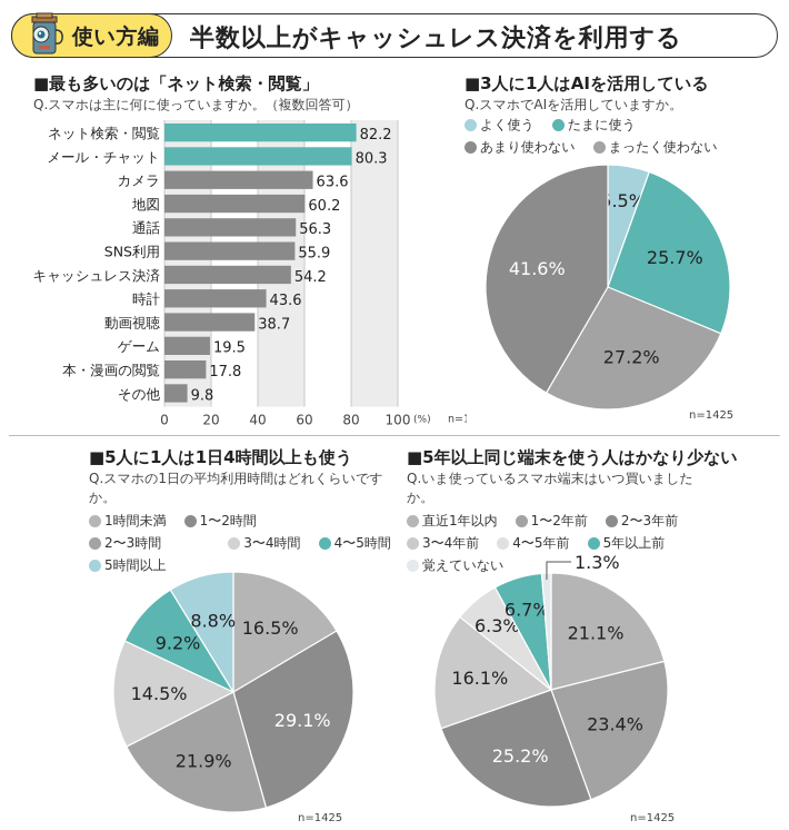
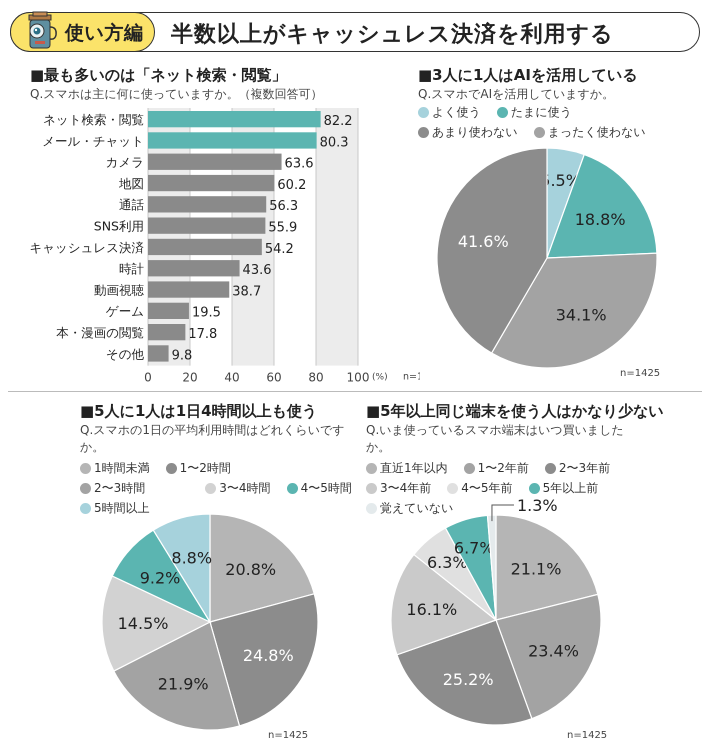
■3人に1人はAIを活用している/たまに使う: 25.7% -> 18.8%
■3人に1人はAIを活用している/まったく使わない: 27.2% -> 34.1%
■5人に1人は1日4時間以上も使う/1時間未満: 16.5% -> 20.8%
■5人に1人は1日4時間以上も使う/1〜2時間: 29.1% -> 24.8%
